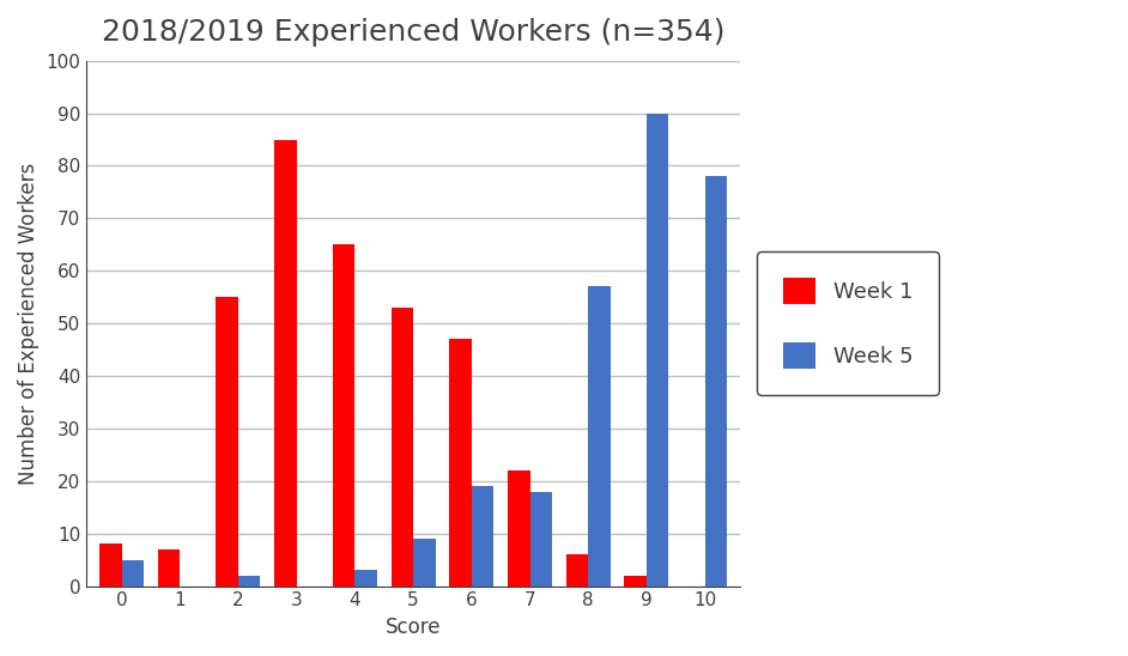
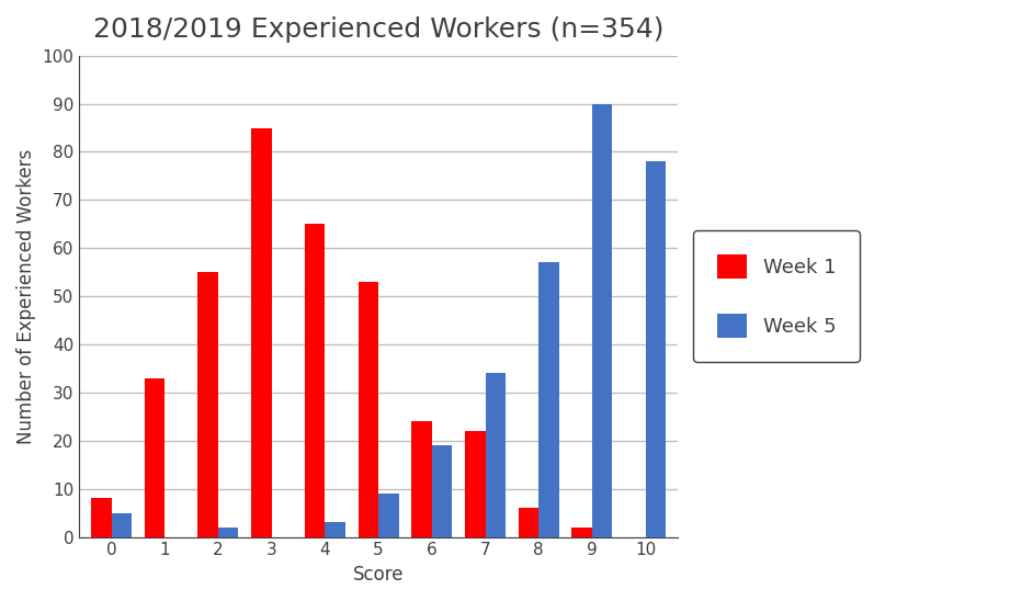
Week 1/1: 7 -> 33
Week 1/6: 47 -> 24
Week 5/7: 18 -> 34
